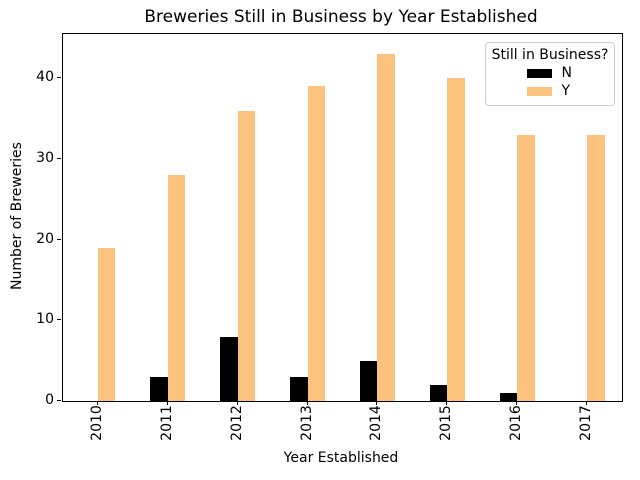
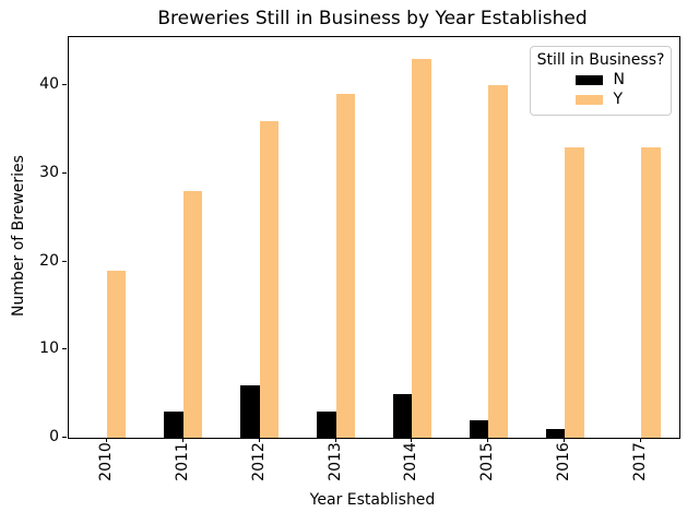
N/2012: 8 -> 6
